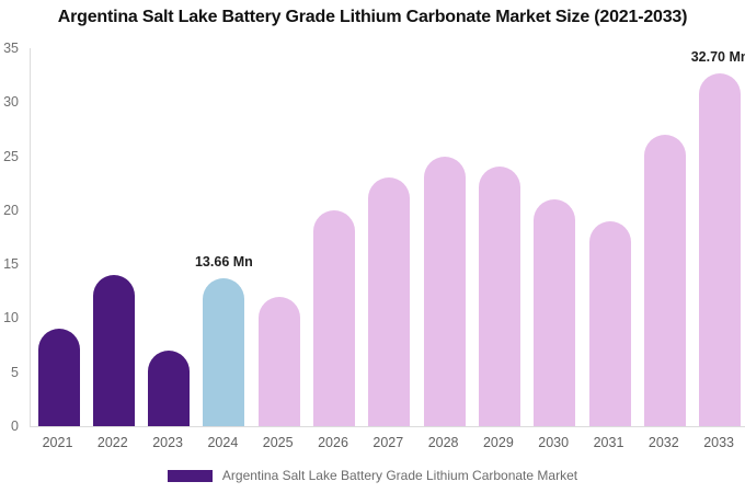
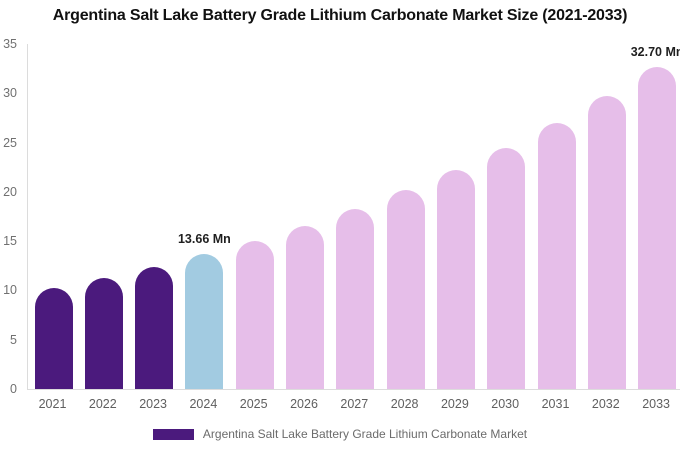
2021: 9 -> 10
2022: 14 -> 11
2023: 7 -> 12
2025: 12 -> 15
2026: 20 -> 17
2027: 23 -> 18
2028: 25 -> 20
2029: 24 -> 22
2030: 21 -> 24
2031: 19 -> 27
2032: 27 -> 30
